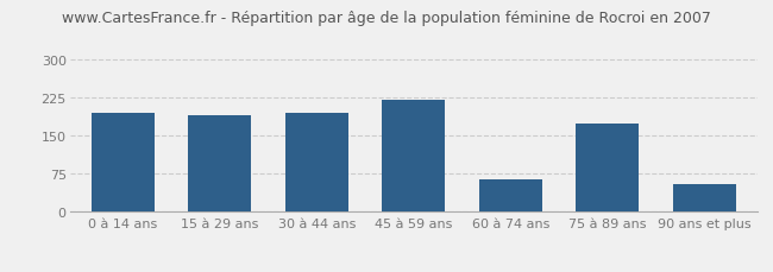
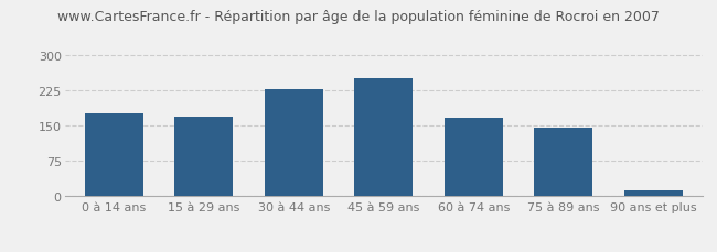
0 à 14 ans: 195 -> 176
15 à 29 ans: 190 -> 170
30 à 44 ans: 195 -> 228
45 à 59 ans: 220 -> 252
60 à 74 ans: 65 -> 166
75 à 89 ans: 175 -> 146
90 ans et plus: 55 -> 13
